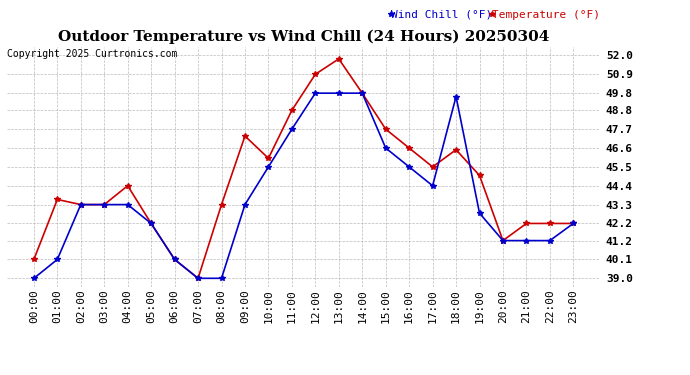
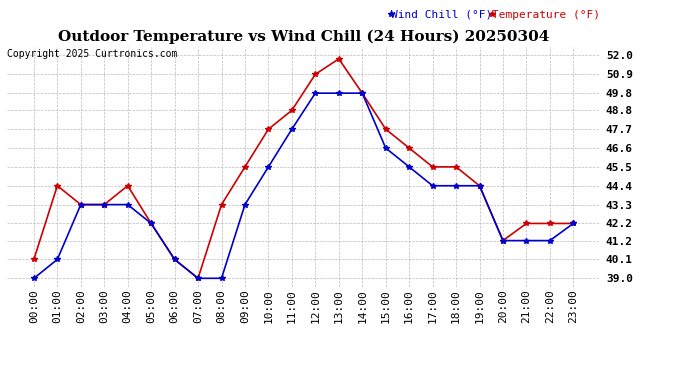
Temperature (°F)/01:00: 43.6 -> 44.4
Temperature (°F)/09:00: 47.3 -> 45.5
Temperature (°F)/10:00: 46.0 -> 47.7
Temperature (°F)/18:00: 46.5 -> 45.5
Wind Chill (°F)/18:00: 49.6 -> 44.4
Temperature (°F)/19:00: 45.0 -> 44.4
Wind Chill (°F)/19:00: 42.8 -> 44.4
